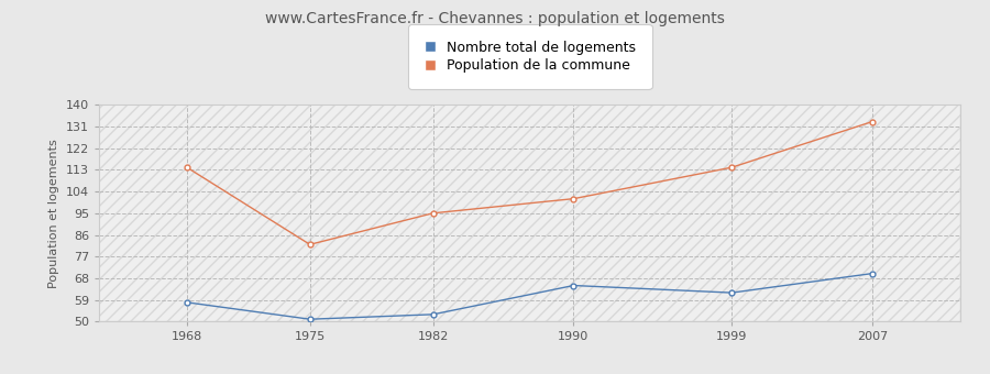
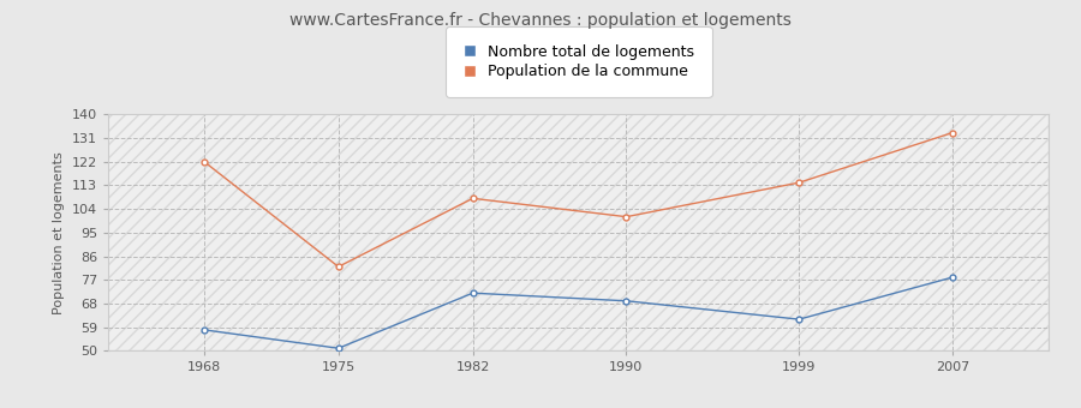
Population de la commune/1968: 114 -> 122
Nombre total de logements/1982: 53 -> 72
Population de la commune/1982: 95 -> 108
Nombre total de logements/1990: 65 -> 69
Nombre total de logements/2007: 70 -> 78
